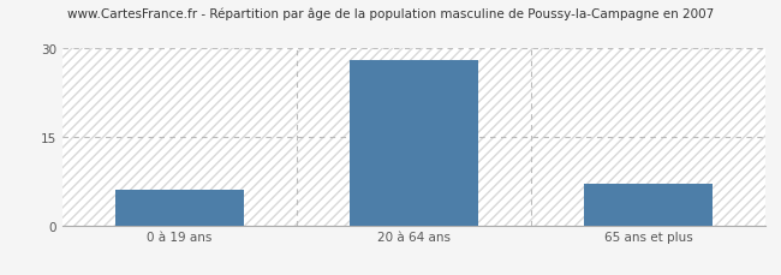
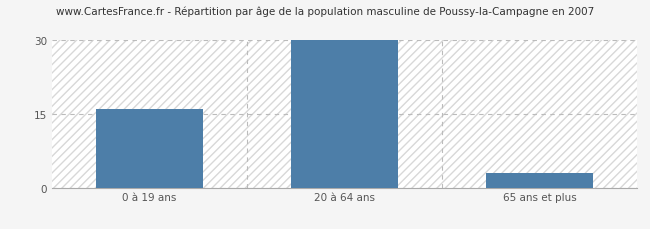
0 à 19 ans: 6 -> 16
20 à 64 ans: 28 -> 30
65 ans et plus: 7 -> 3
